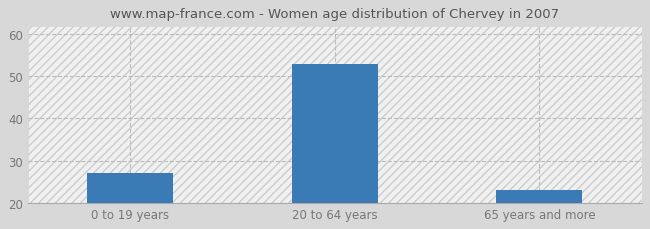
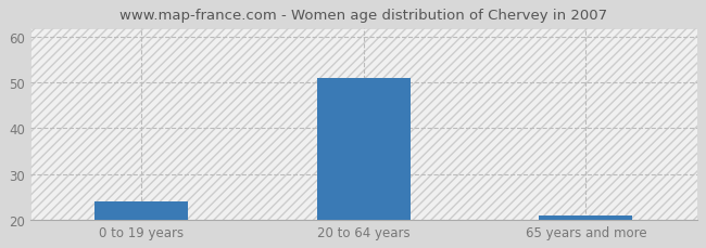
0 to 19 years: 27 -> 24
20 to 64 years: 53 -> 51
65 years and more: 23 -> 21
